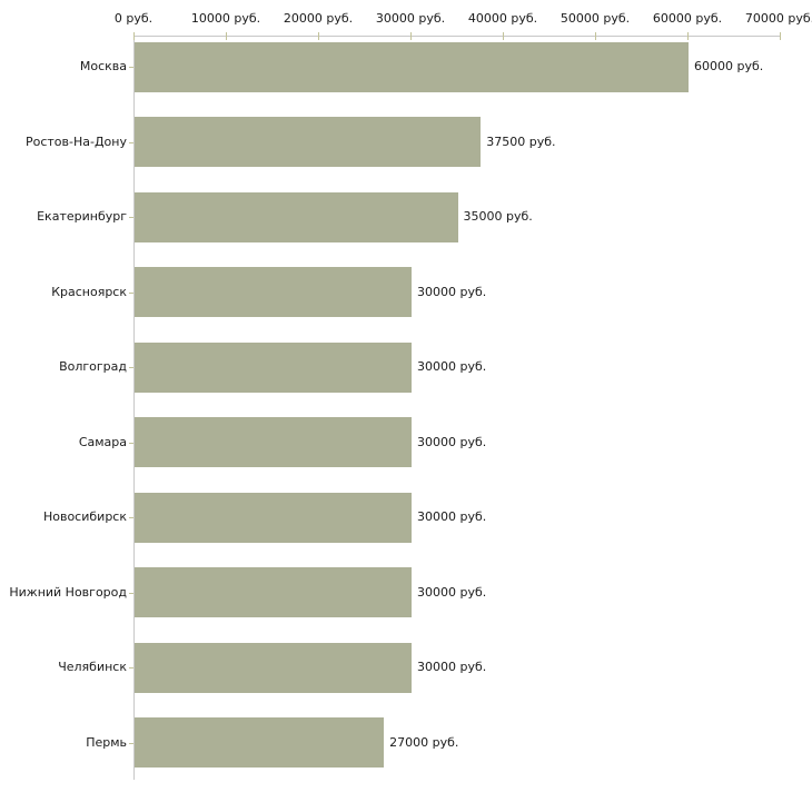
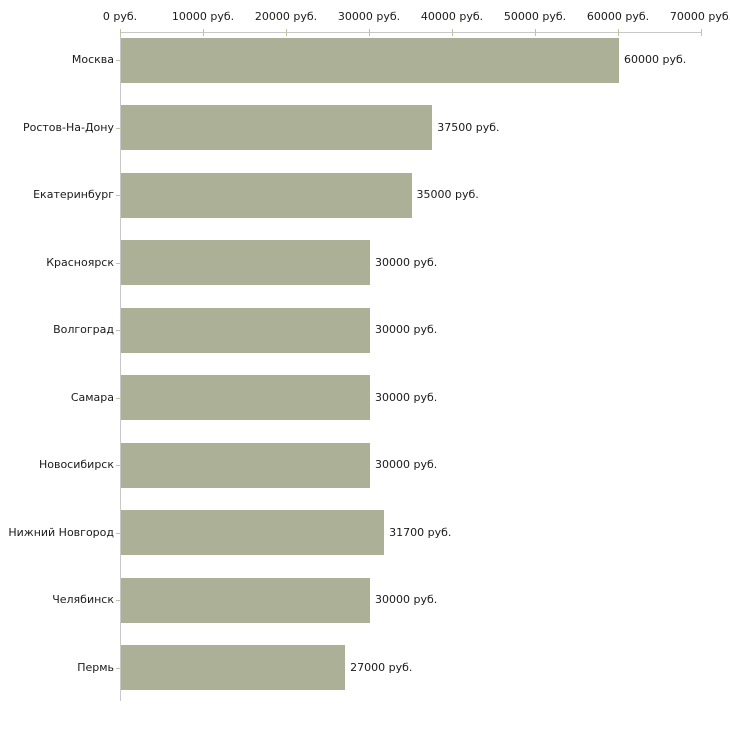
Нижний Новгород: 30000 -> 31700
